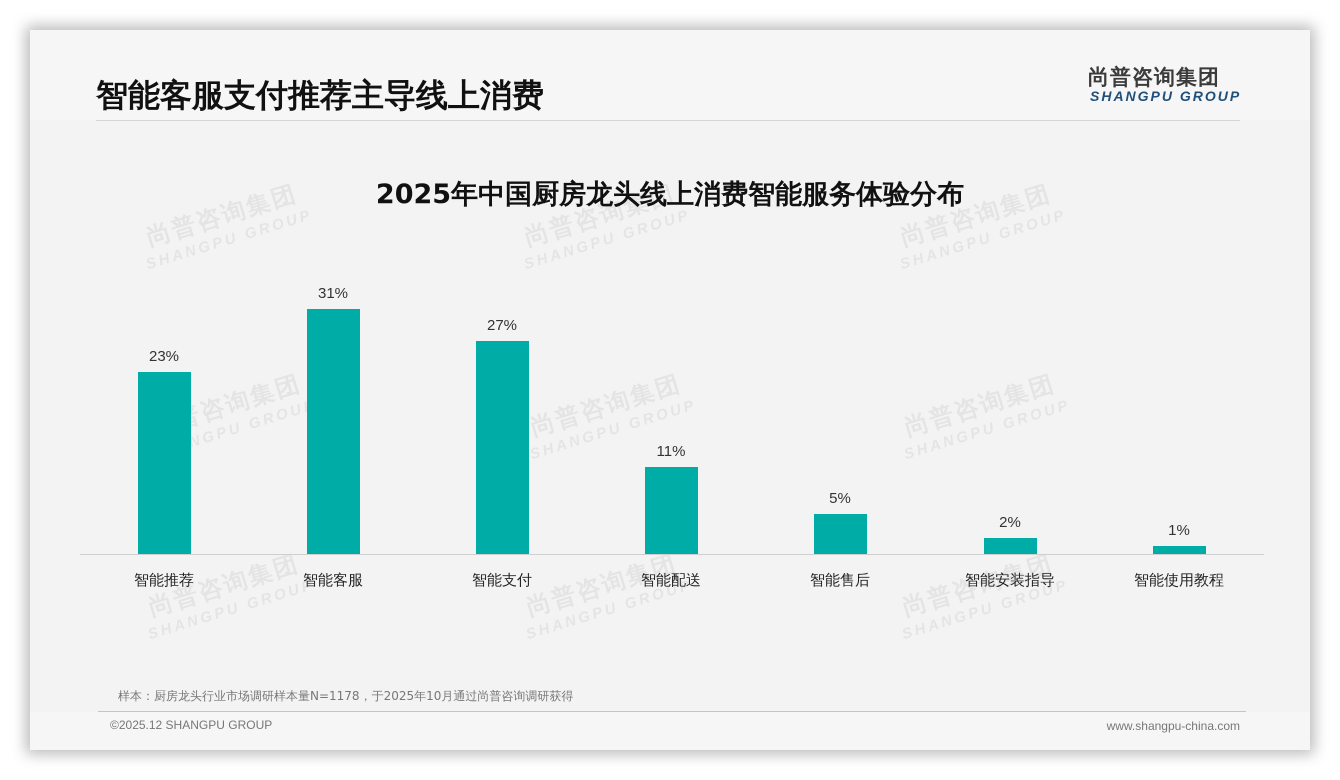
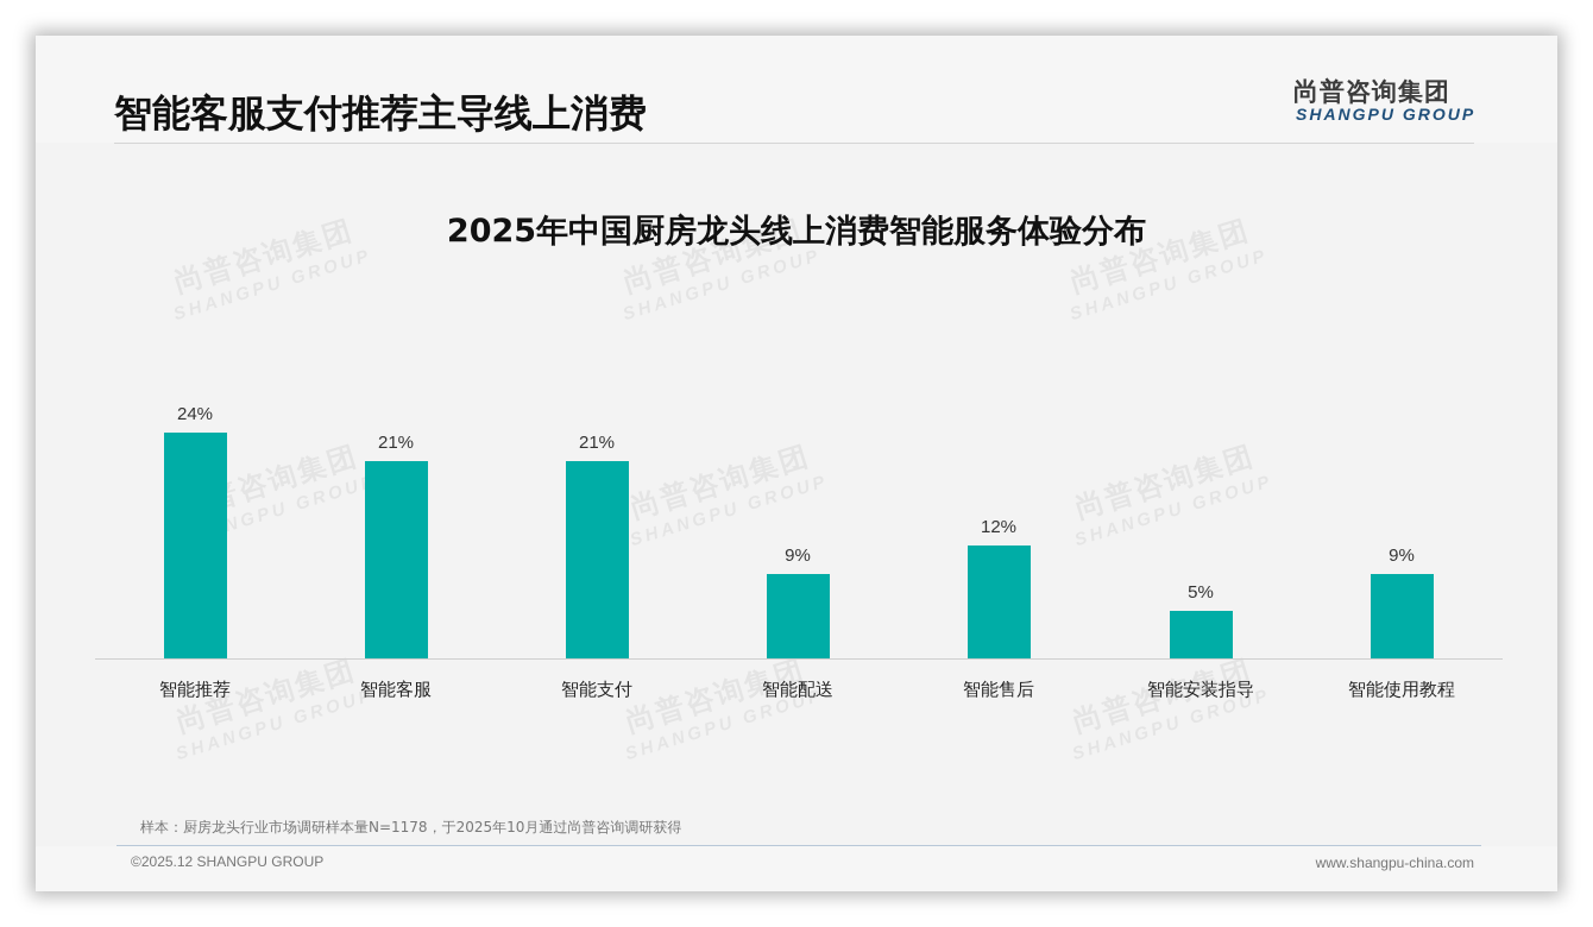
智能推荐: 23% -> 24%
智能客服: 31% -> 21%
智能支付: 27% -> 21%
智能配送: 11% -> 9%
智能售后: 5% -> 12%
智能安装指导: 2% -> 5%
智能使用教程: 1% -> 9%
